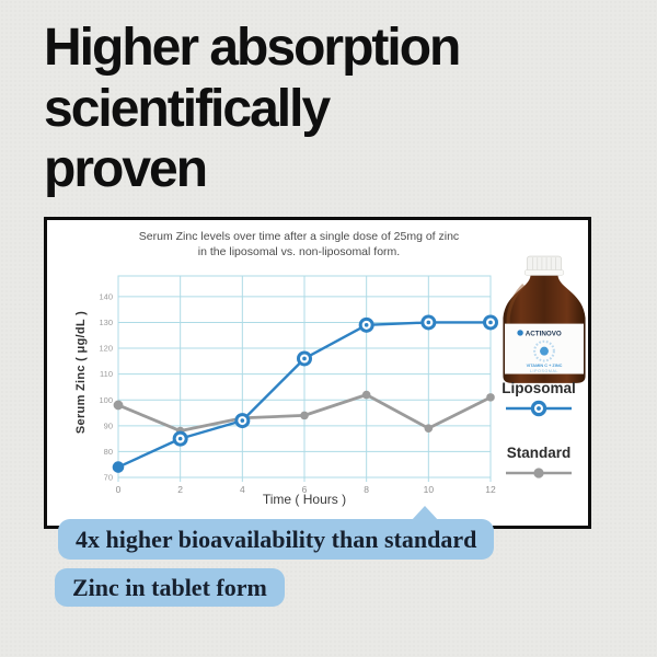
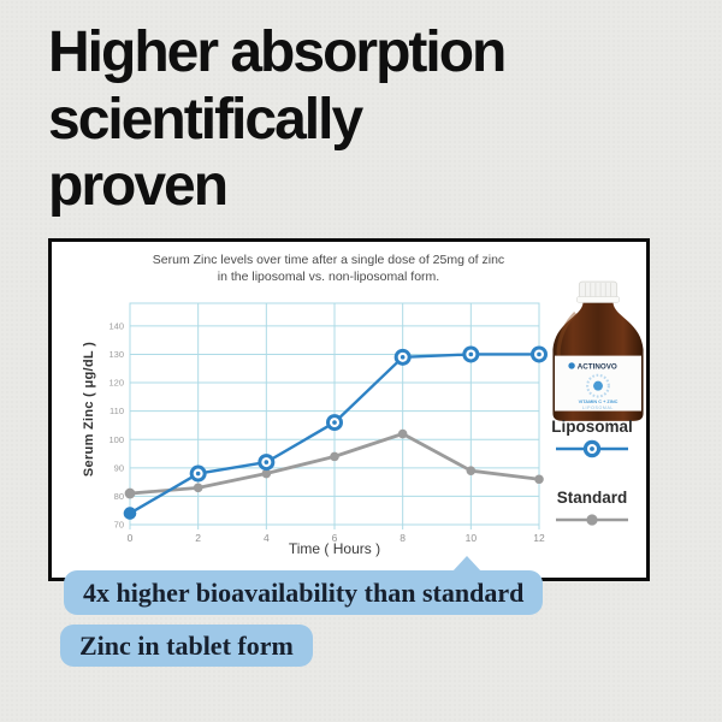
Standard/0: 98 -> 81
Standard/2: 88 -> 83
Liposomal/2: 85 -> 88
Standard/4: 93 -> 88
Liposomal/6: 116 -> 106
Standard/12: 101 -> 86
